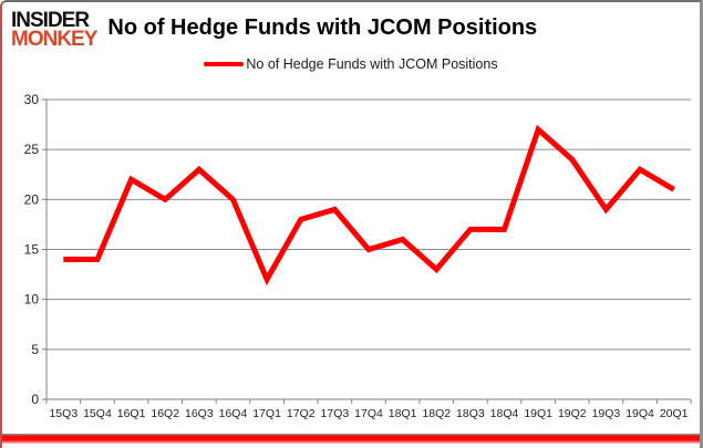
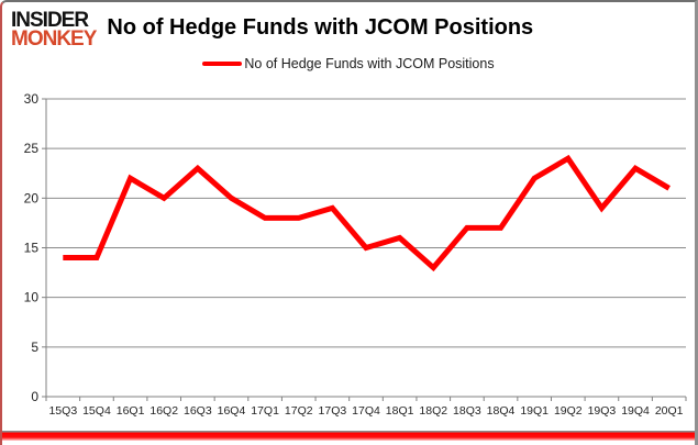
17Q1: 12 -> 18
19Q1: 27 -> 22
